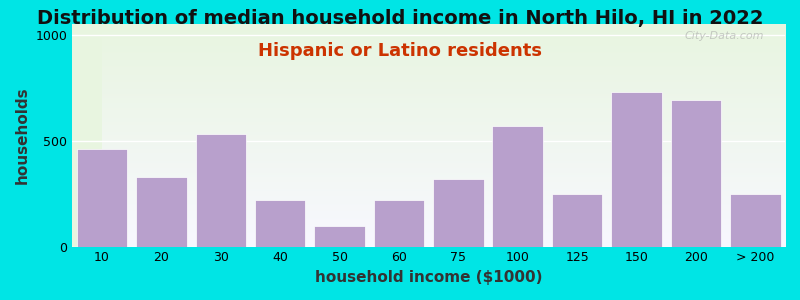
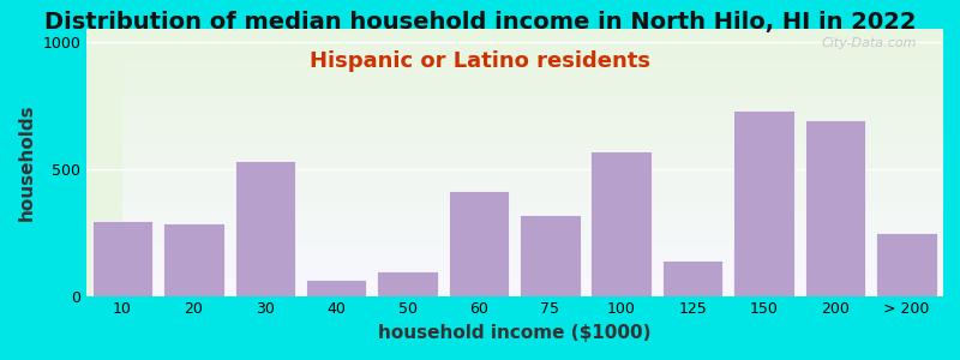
10: 460 -> 295
20: 330 -> 285
40: 220 -> 65
60: 220 -> 415
125: 250 -> 140
